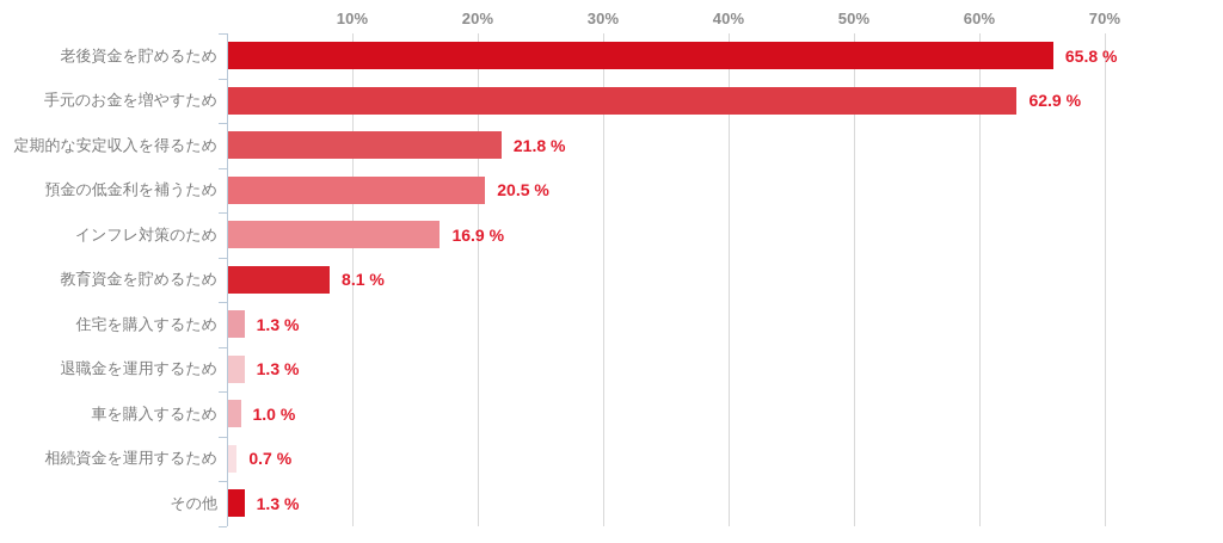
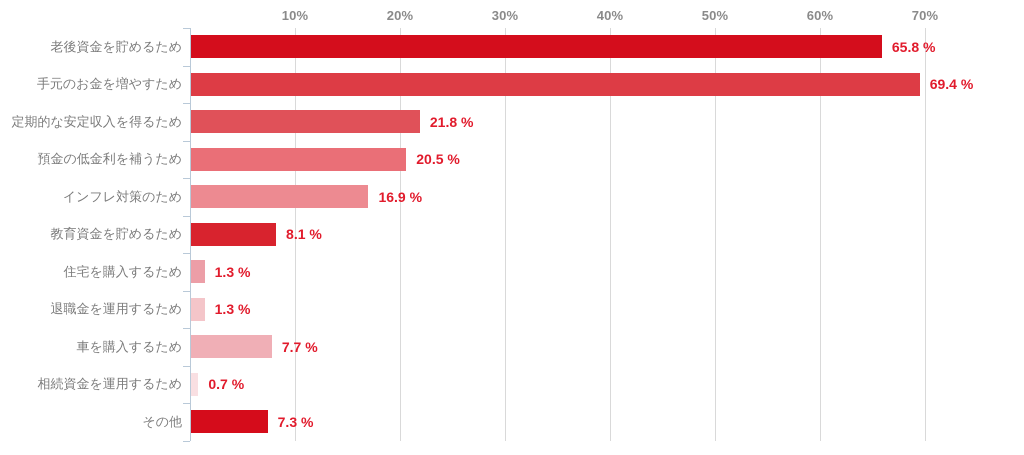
手元のお金を増やすため: 62.9 -> 69.4
車を購入するため: 1.0 -> 7.7
その他: 1.3 -> 7.3
